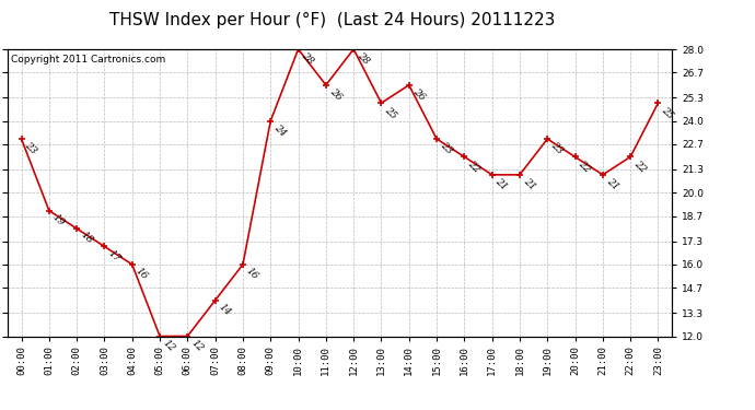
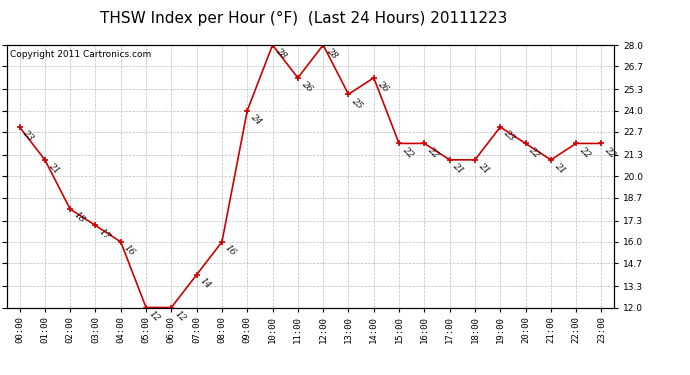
01:00: 19 -> 21
15:00: 23 -> 22
23:00: 25 -> 22
